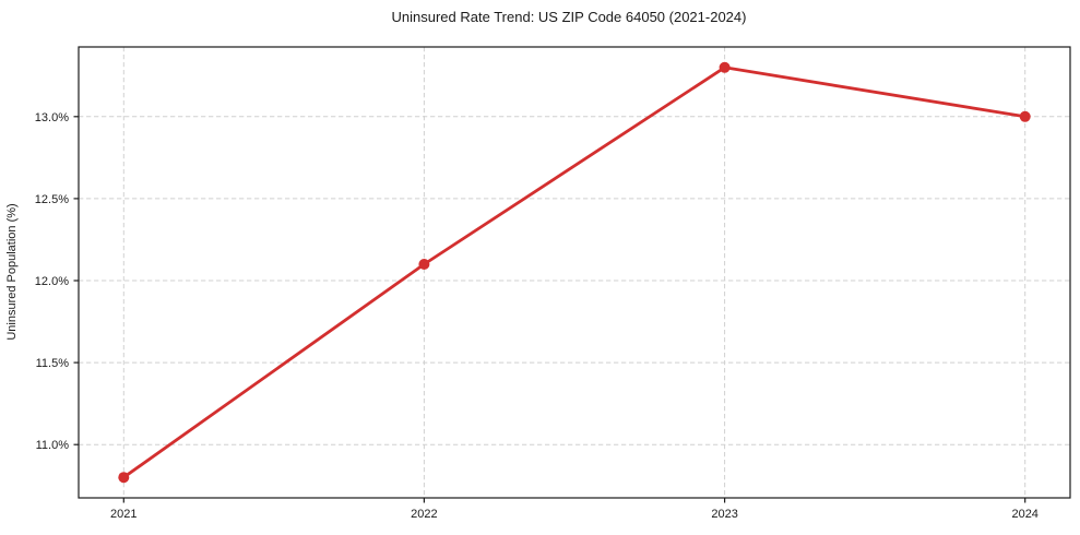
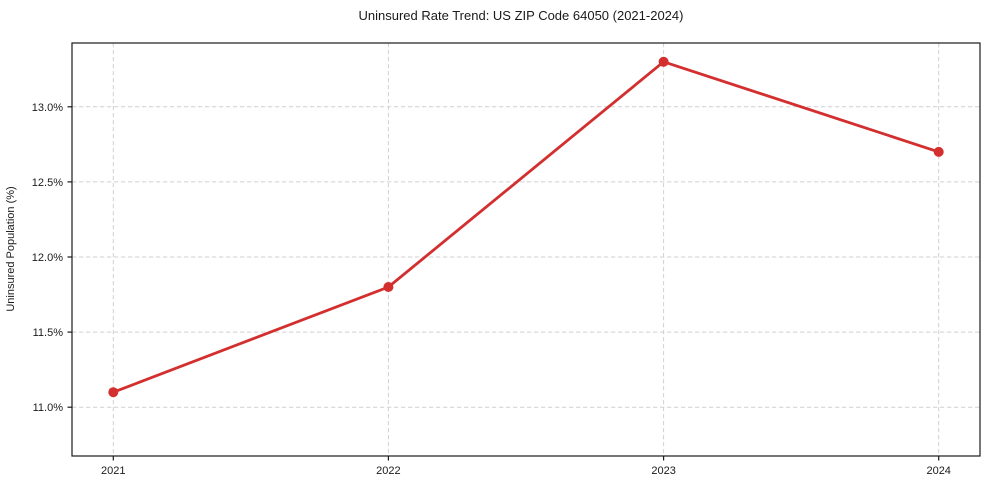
2021: 10.8% -> 11.1%
2022: 12.1% -> 11.8%
2024: 13.0% -> 12.7%
